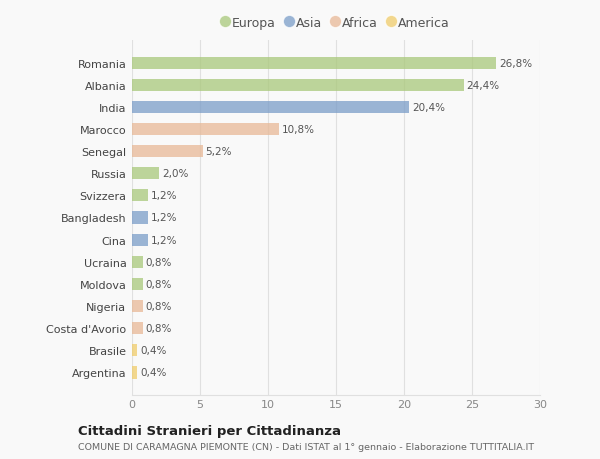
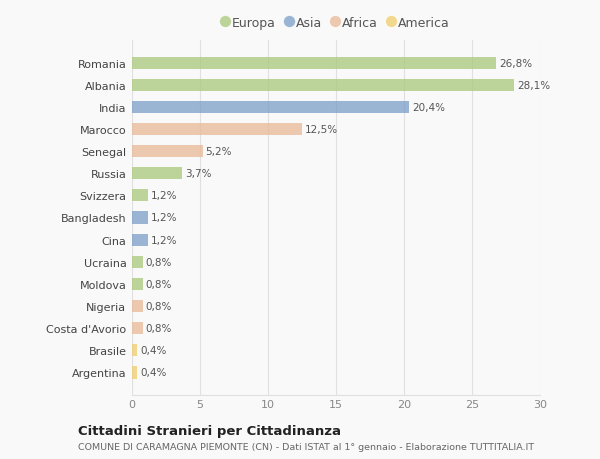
Albania: 24,4% -> 28,1%
Marocco: 10,8% -> 12,5%
Russia: 2,0% -> 3,7%
